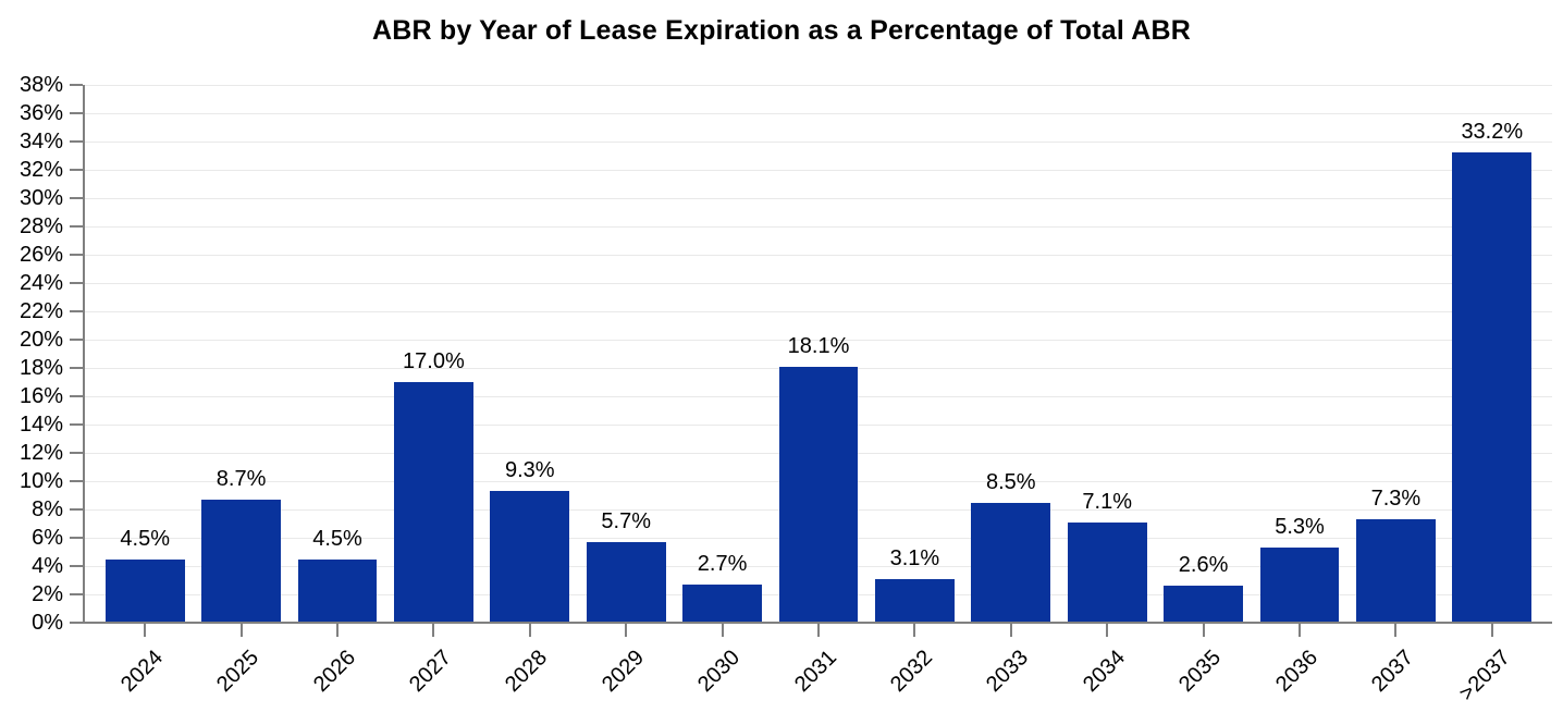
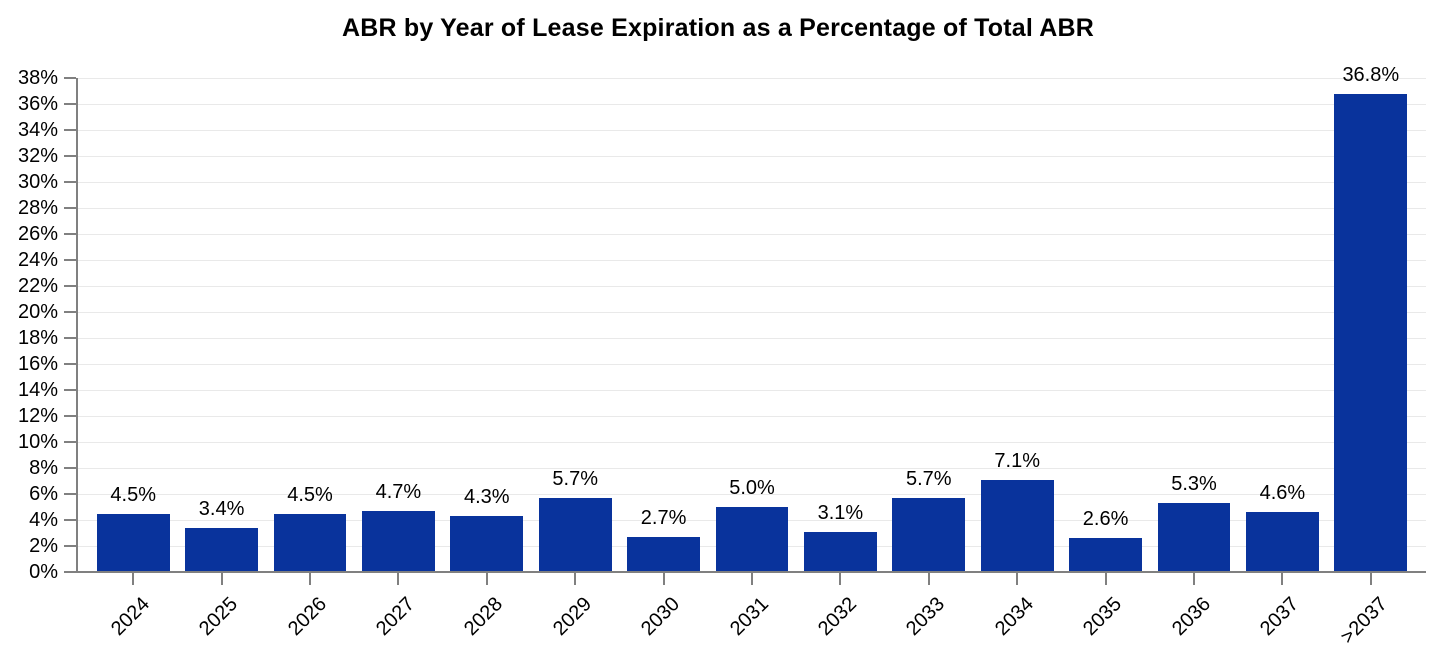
2025: 8.7% -> 3.4%
2027: 17.0% -> 4.7%
2028: 9.3% -> 4.3%
2031: 18.1% -> 5.0%
2033: 8.5% -> 5.7%
2037: 7.3% -> 4.6%
>2037: 33.2% -> 36.8%
